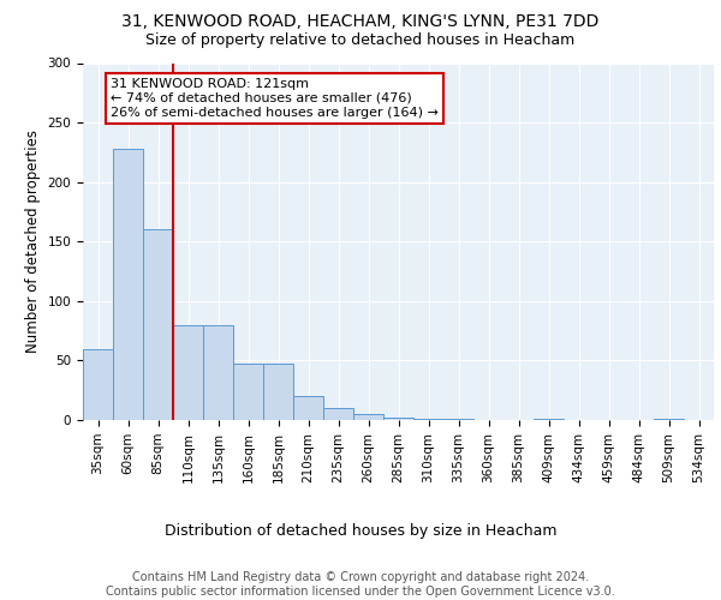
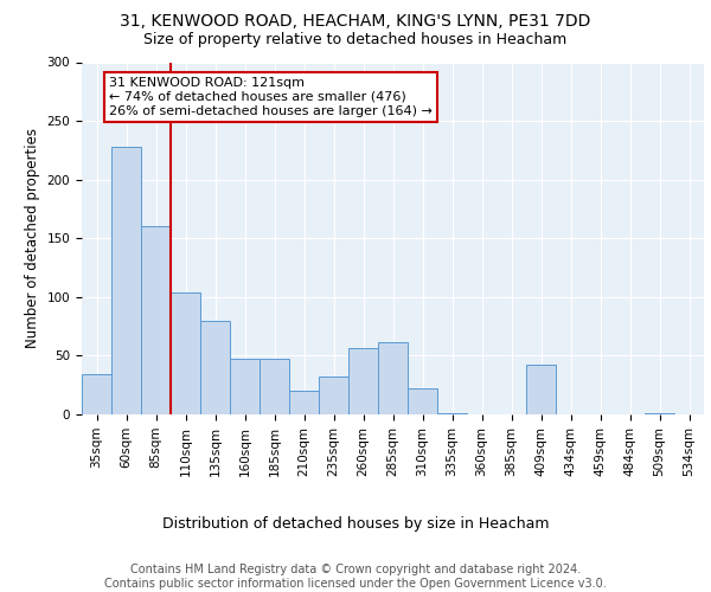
35sqm: 60 -> 34
110sqm: 80 -> 104
235sqm: 10 -> 32
260sqm: 5 -> 56
285sqm: 2 -> 62
310sqm: 1 -> 22
409sqm: 1 -> 42
